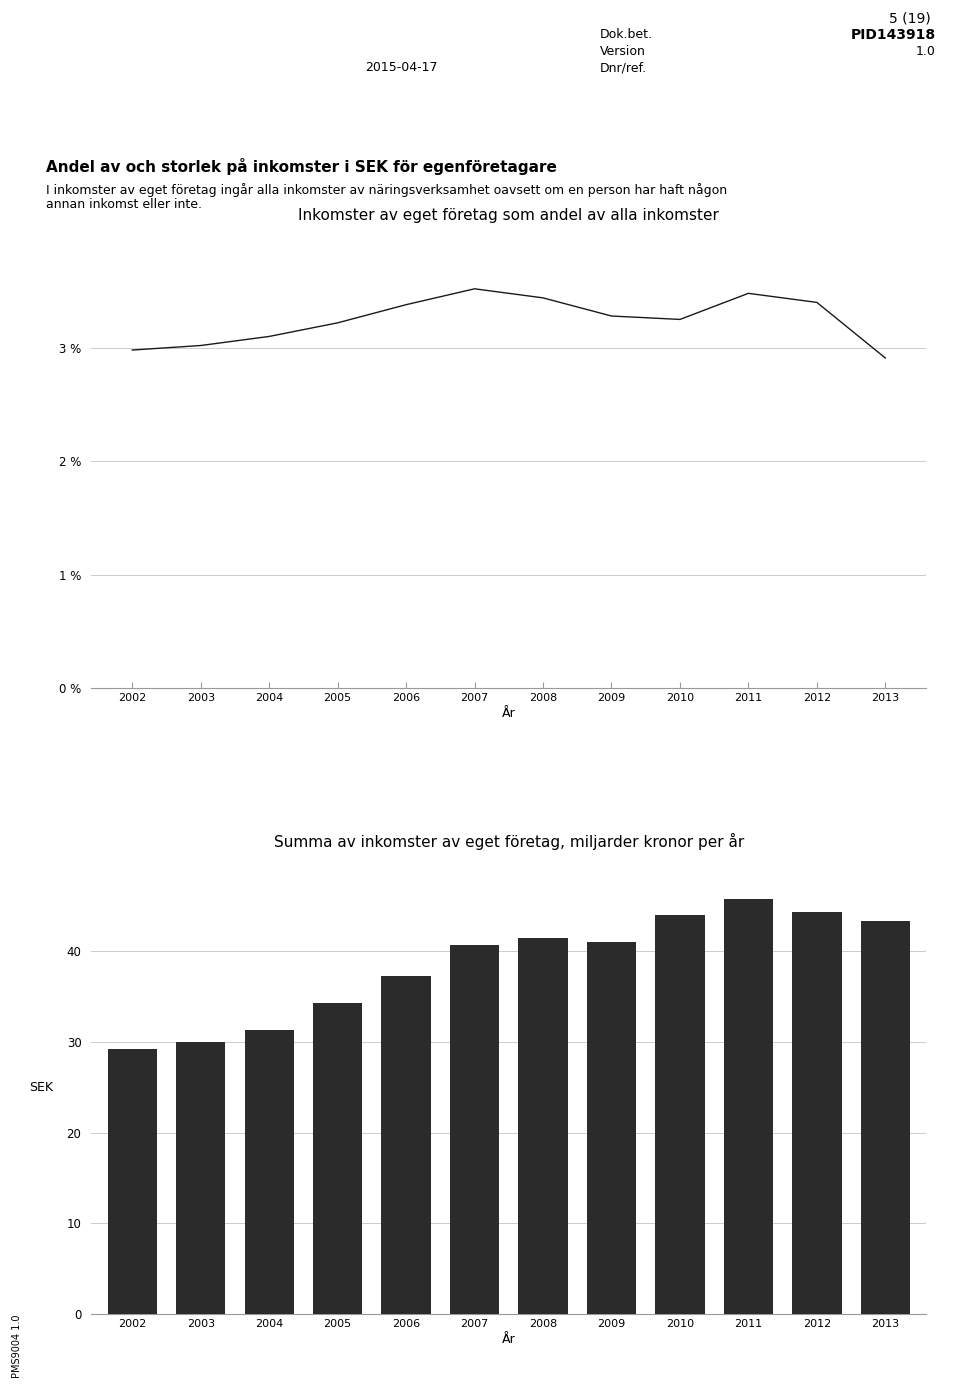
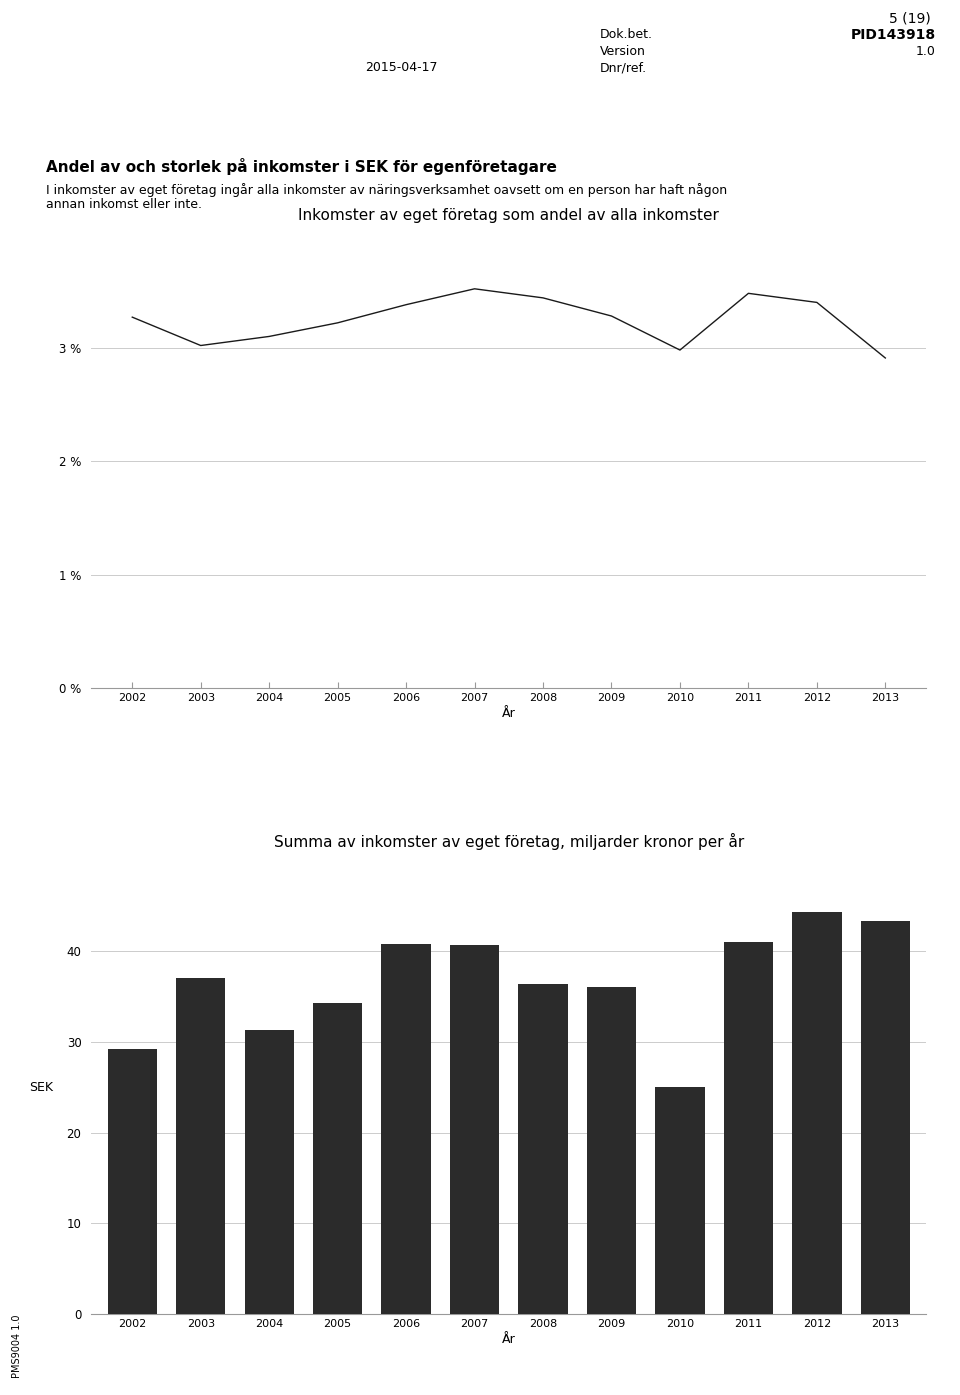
Inkomster av eget företag som andel av alla inkomster/2002: 2.98 % -> 3.27 %
Inkomster av eget företag som andel av alla inkomster/2010: 3.25 % -> 2.98 %
Summa av inkomster av eget företag, miljarder kronor per år/2003: 30.0 -> 37.0
Summa av inkomster av eget företag, miljarder kronor per år/2006: 37.3 -> 40.8
Summa av inkomster av eget företag, miljarder kronor per år/2008: 41.5 -> 36.4
Summa av inkomster av eget företag, miljarder kronor per år/2009: 41.0 -> 36.0
Summa av inkomster av eget företag, miljarder kronor per år/2010: 44.0 -> 25.0
Summa av inkomster av eget företag, miljarder kronor per år/2011: 45.8 -> 41.0
